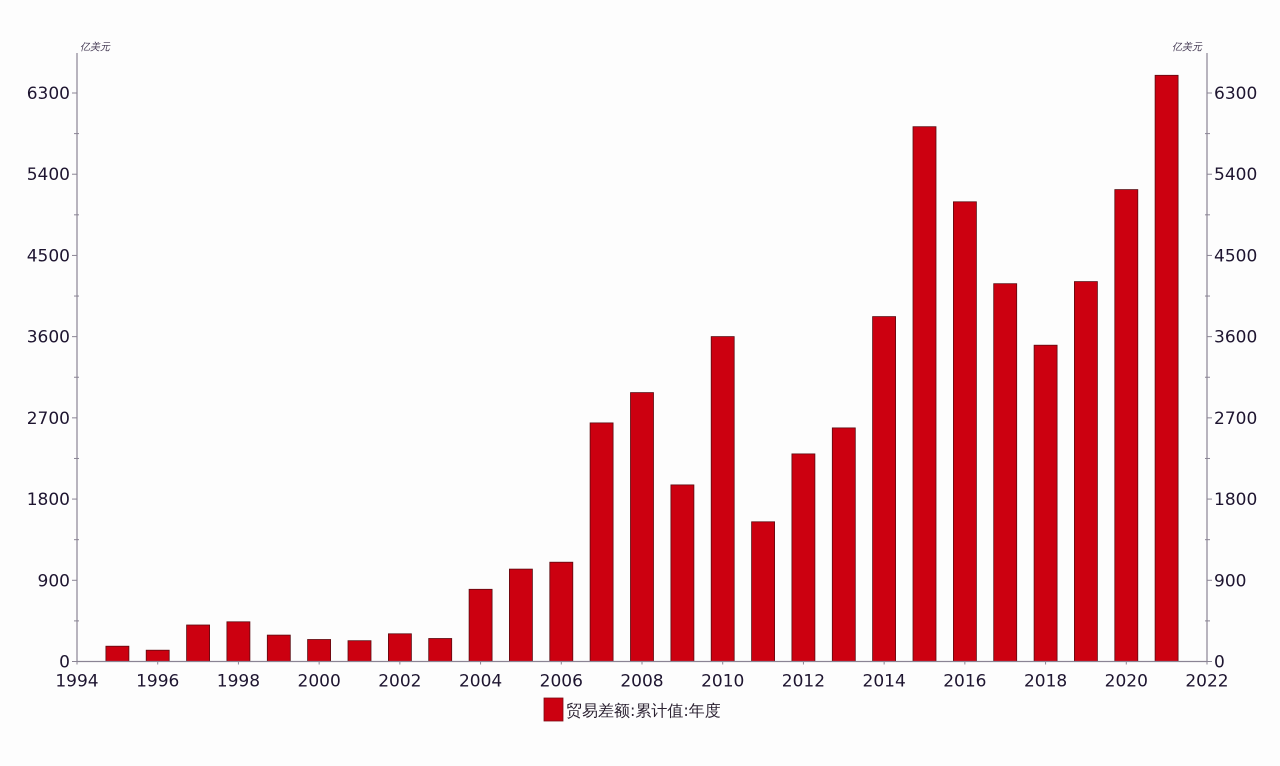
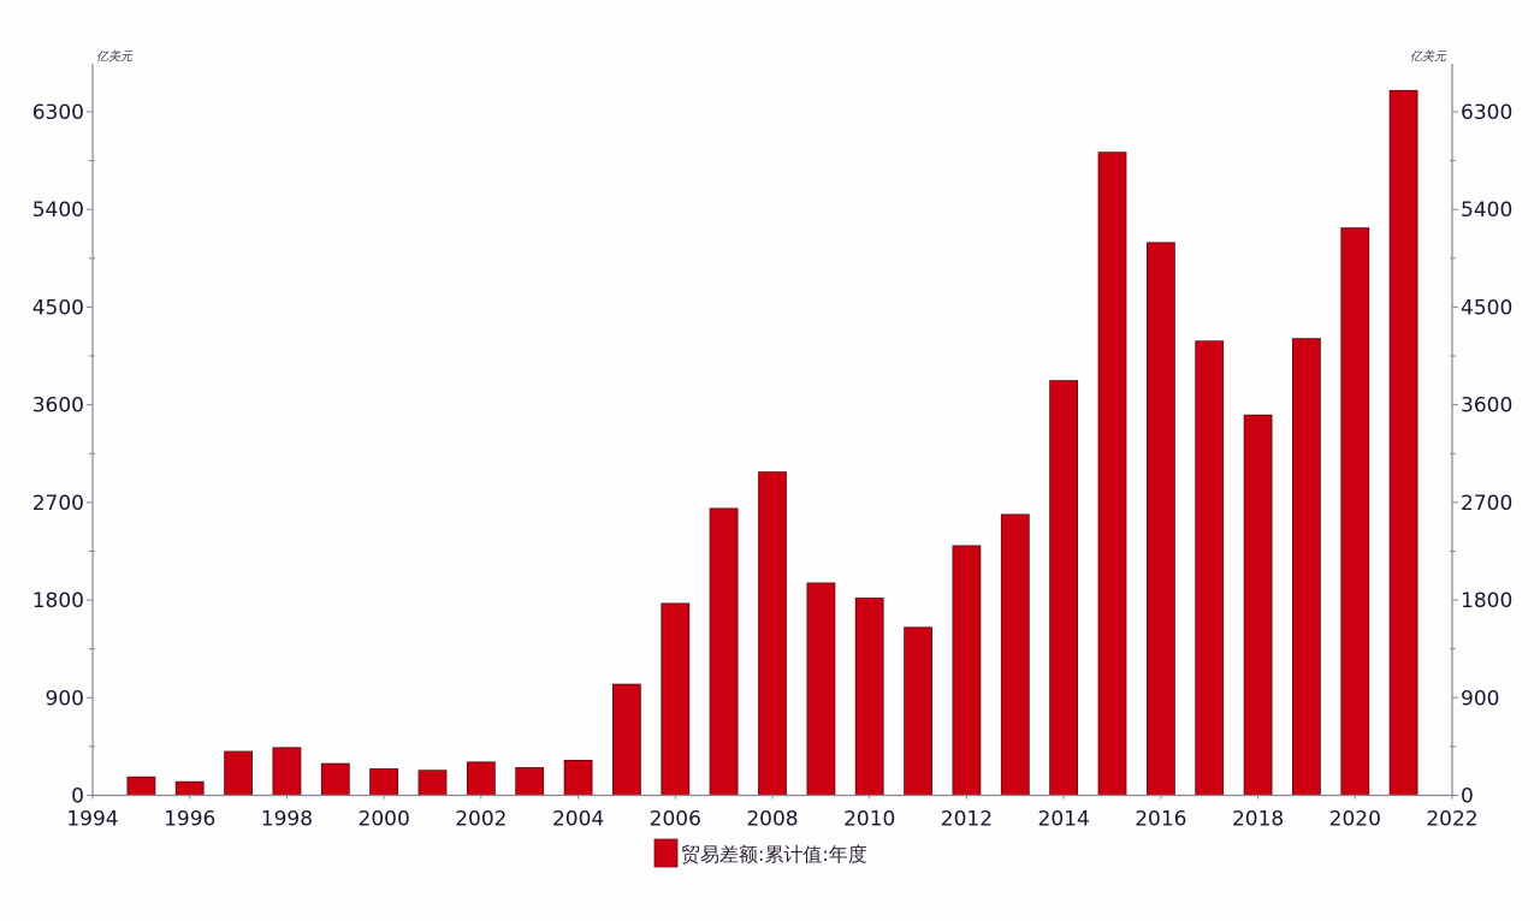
2004: 800 -> 300
2006: 1100 -> 1800
2010: 3600 -> 1800
